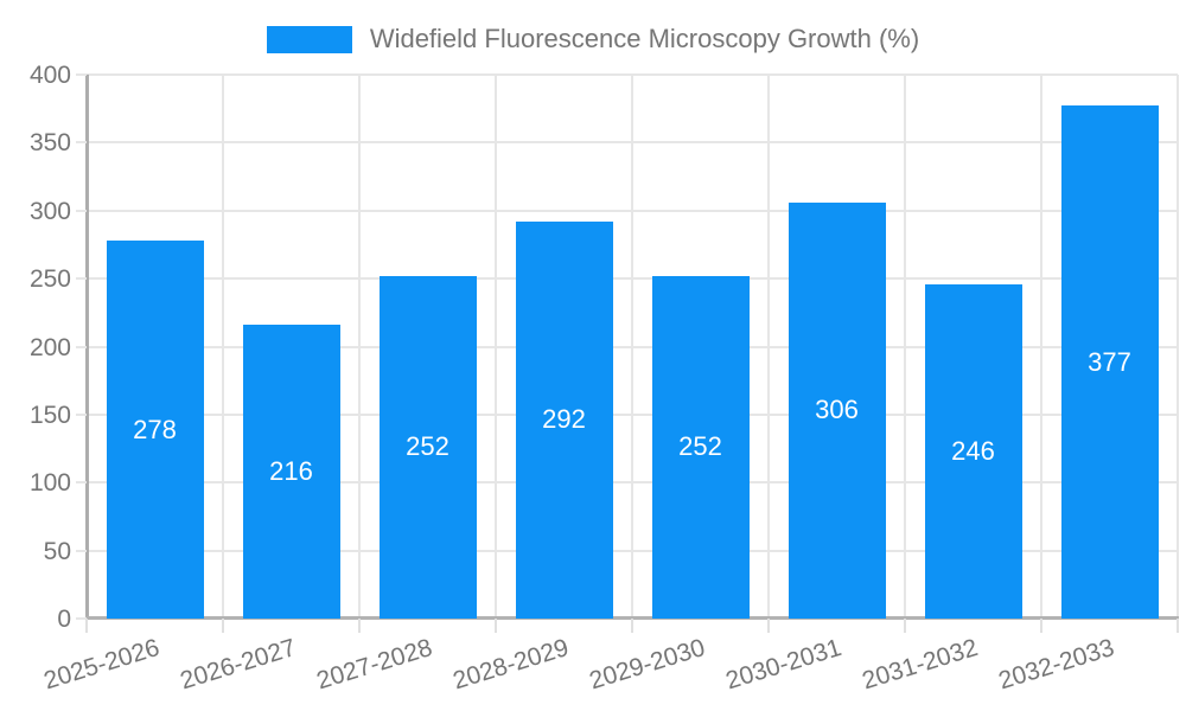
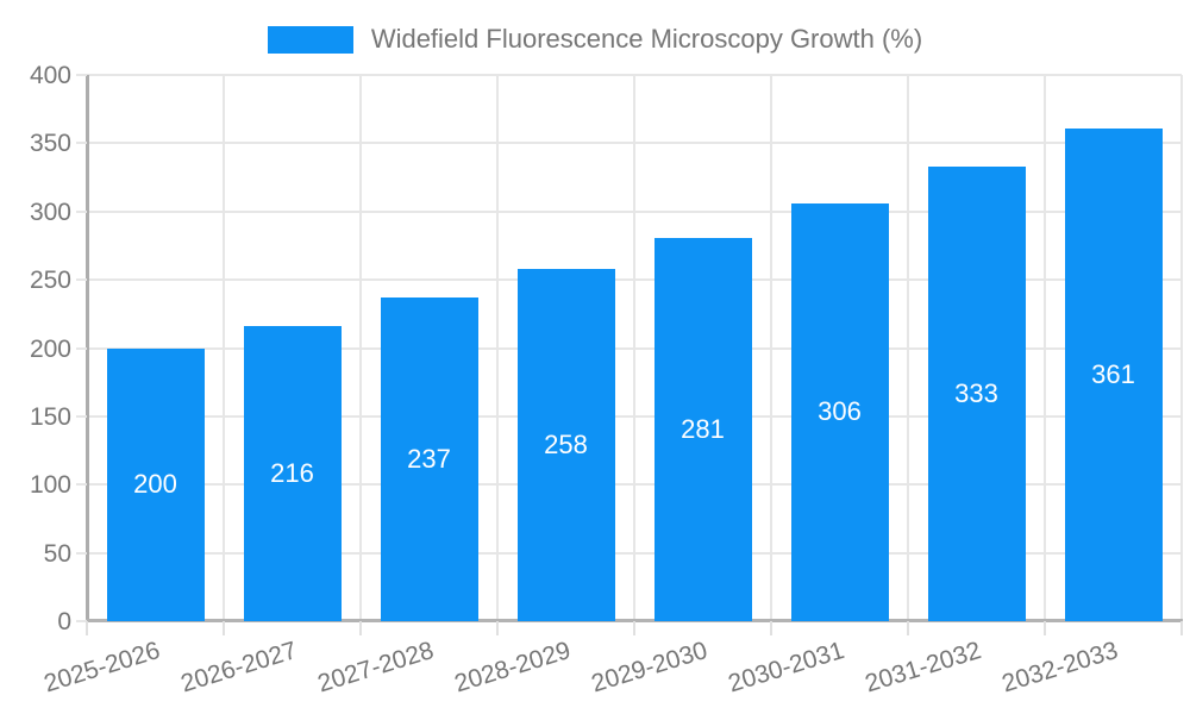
2025-2026: 278 -> 200
2027-2028: 252 -> 237
2028-2029: 292 -> 258
2029-2030: 252 -> 281
2031-2032: 246 -> 333
2032-2033: 377 -> 361
